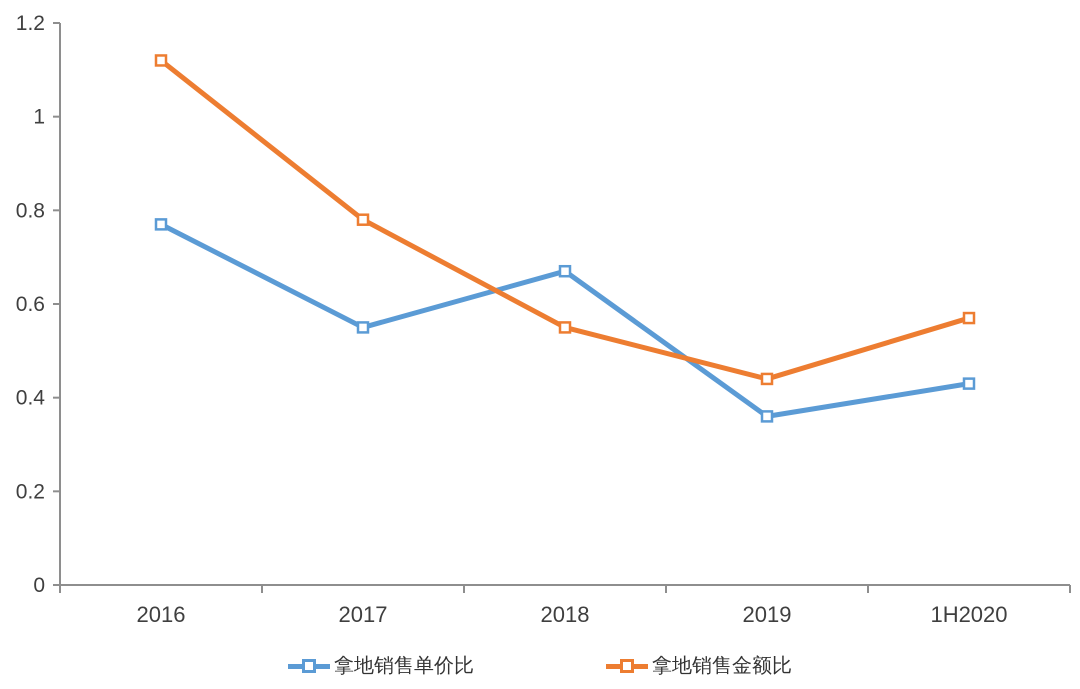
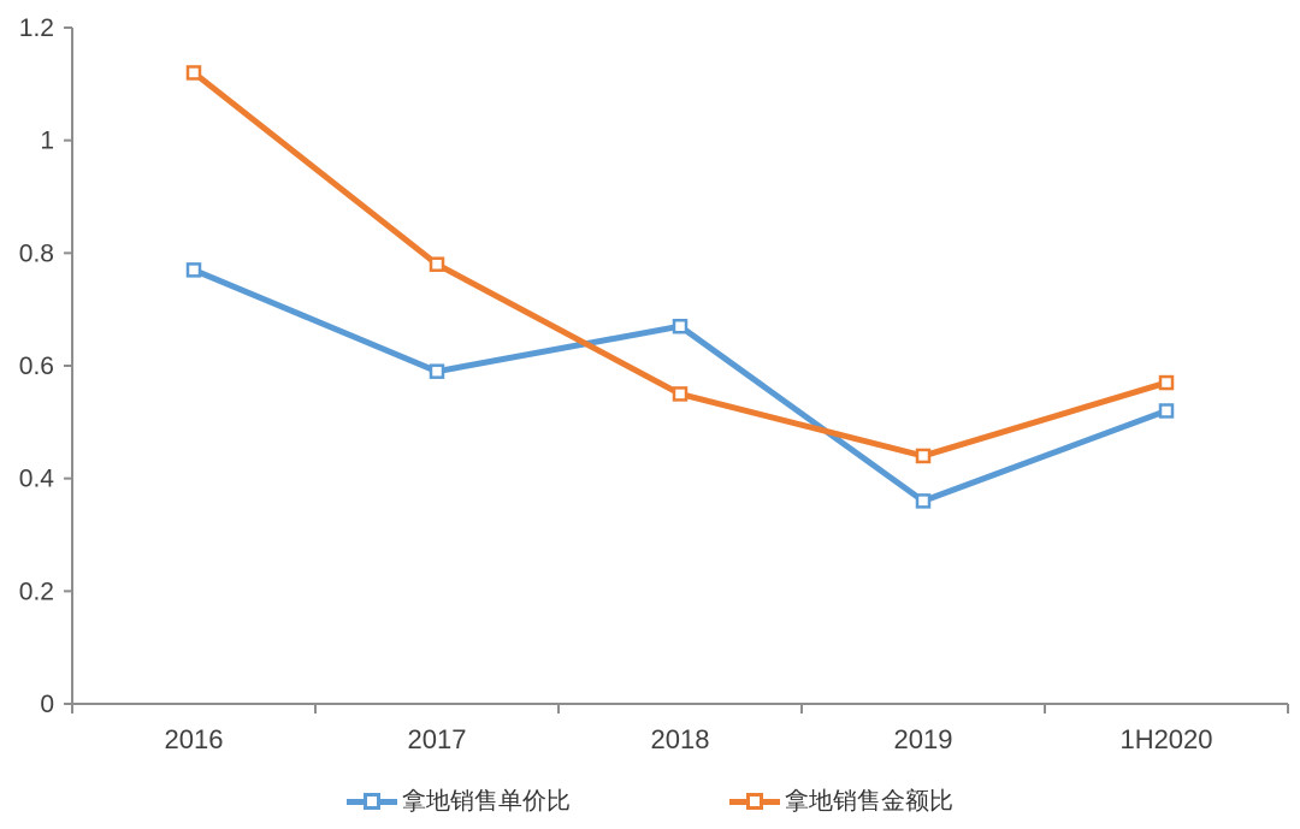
拿地销售单价比/2017: 0.55 -> 0.59
拿地销售单价比/1H2020: 0.43 -> 0.52
